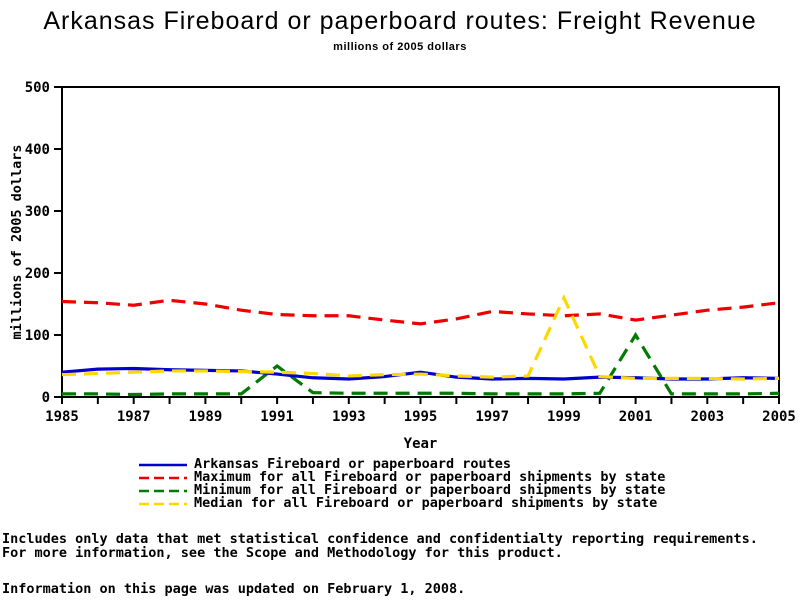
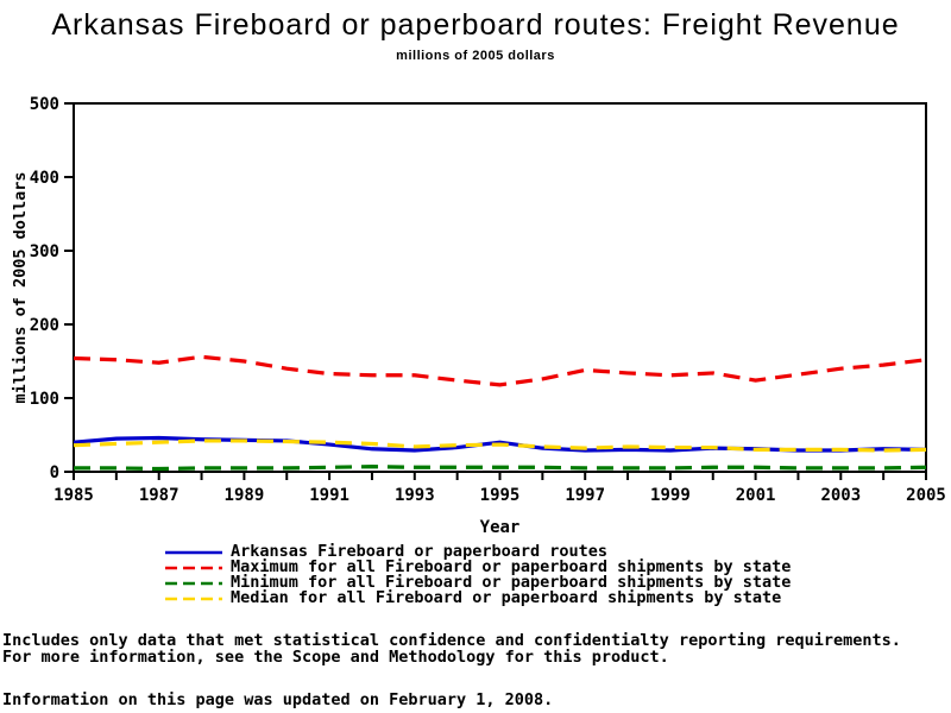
Minimum for all Fireboard or paperboard shipments by state/1991: 50 -> 10
Median for all Fireboard or paperboard shipments by state/1999: 160 -> 30
Minimum for all Fireboard or paperboard shipments by state/2001: 100 -> 10
